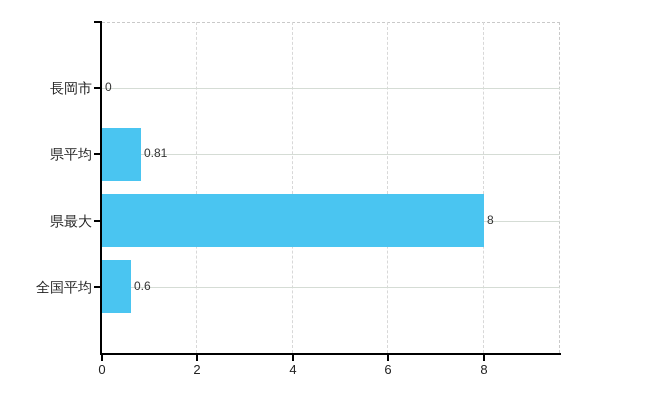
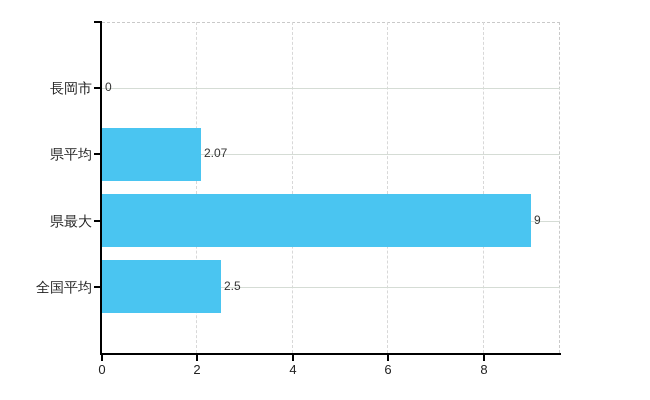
県平均: 0.81 -> 2.07
県最大: 8 -> 9
全国平均: 0.6 -> 2.5
